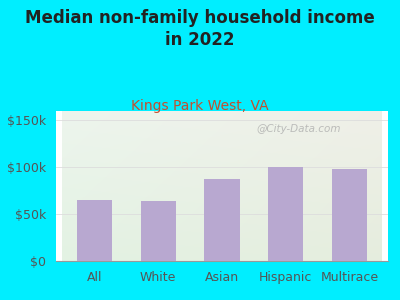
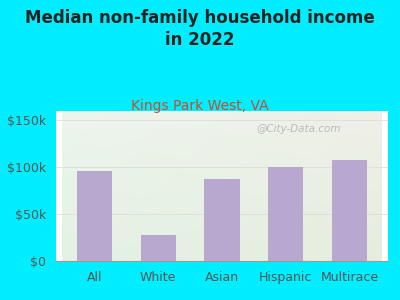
All: $65k -> $96k
White: $64k -> $28k
Multirace: $98k -> $108k
